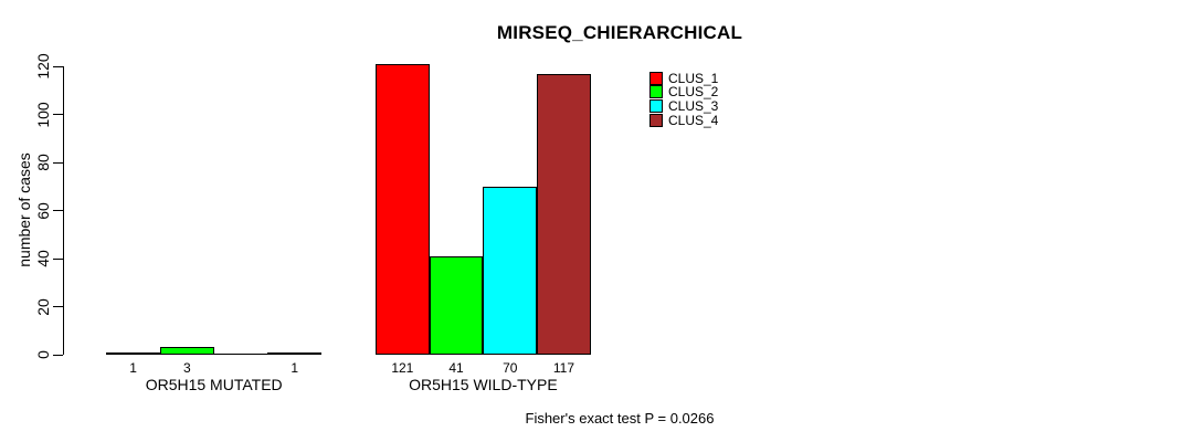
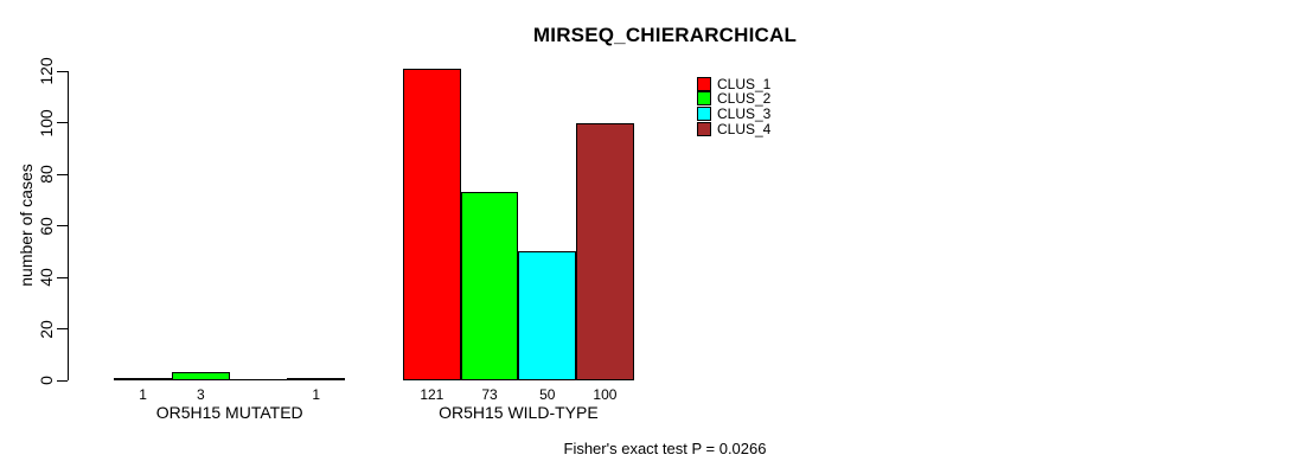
CLUS_2/OR5H15 WILD-TYPE: 41 -> 73
CLUS_3/OR5H15 WILD-TYPE: 70 -> 50
CLUS_4/OR5H15 WILD-TYPE: 117 -> 100
